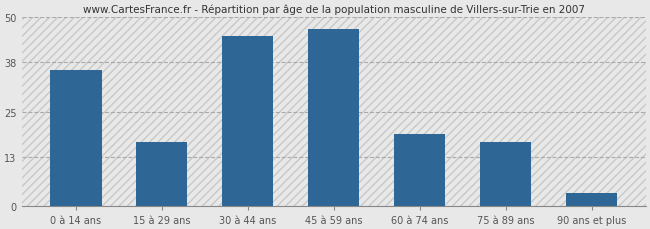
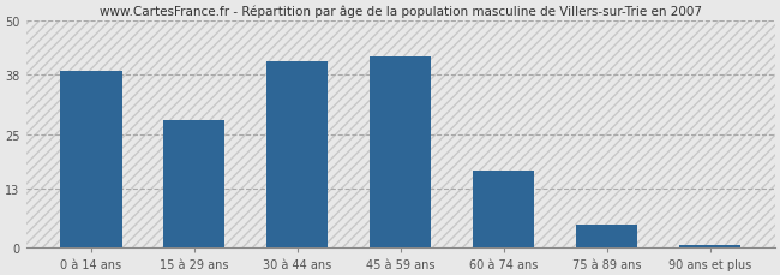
0 à 14 ans: 36.0 -> 39.0
15 à 29 ans: 17.0 -> 28.0
30 à 44 ans: 45.0 -> 41.0
45 à 59 ans: 47.0 -> 42.0
60 à 74 ans: 19.0 -> 17.0
75 à 89 ans: 17.0 -> 5.0
90 ans et plus: 3.5 -> 0.5
